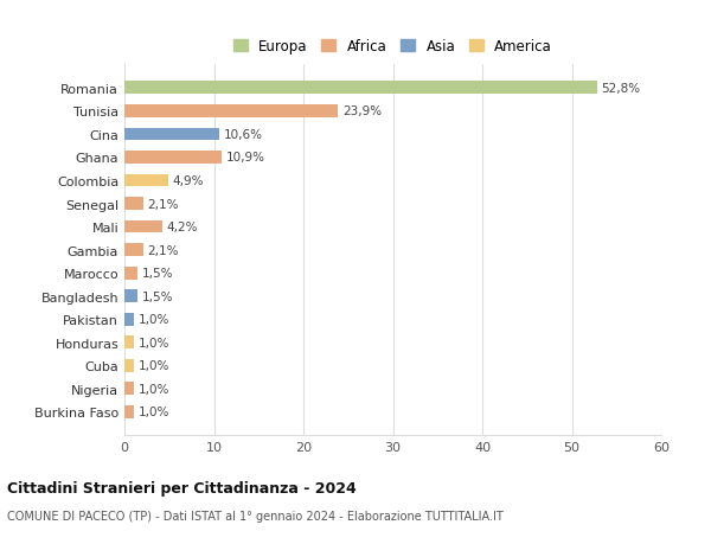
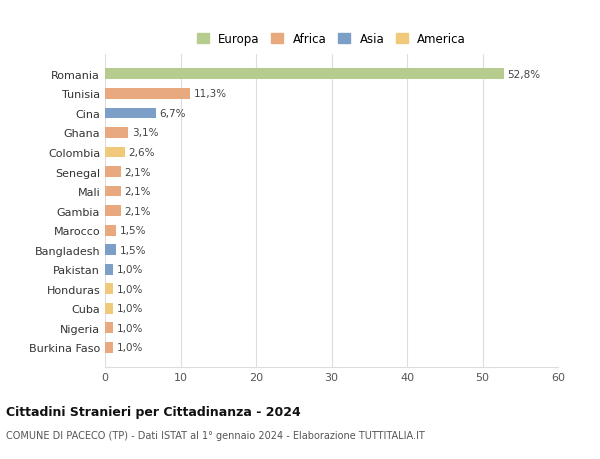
Tunisia: 23,9% -> 11,3%
Cina: 10,6% -> 6,7%
Ghana: 10,9% -> 3,1%
Colombia: 4,9% -> 2,6%
Mali: 4,2% -> 2,1%
